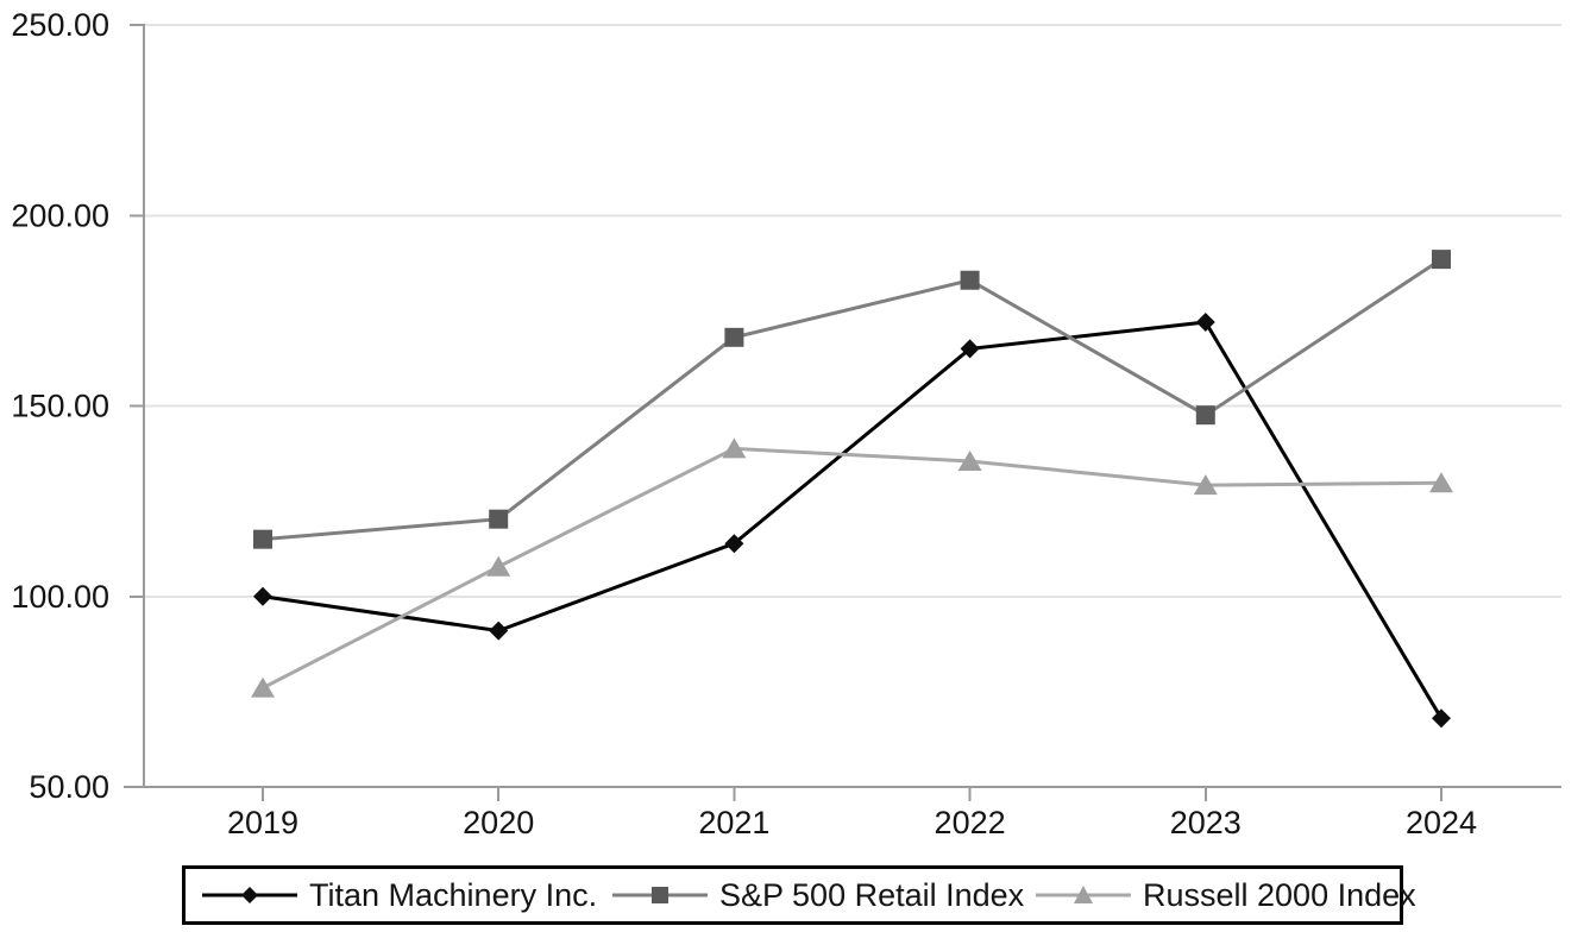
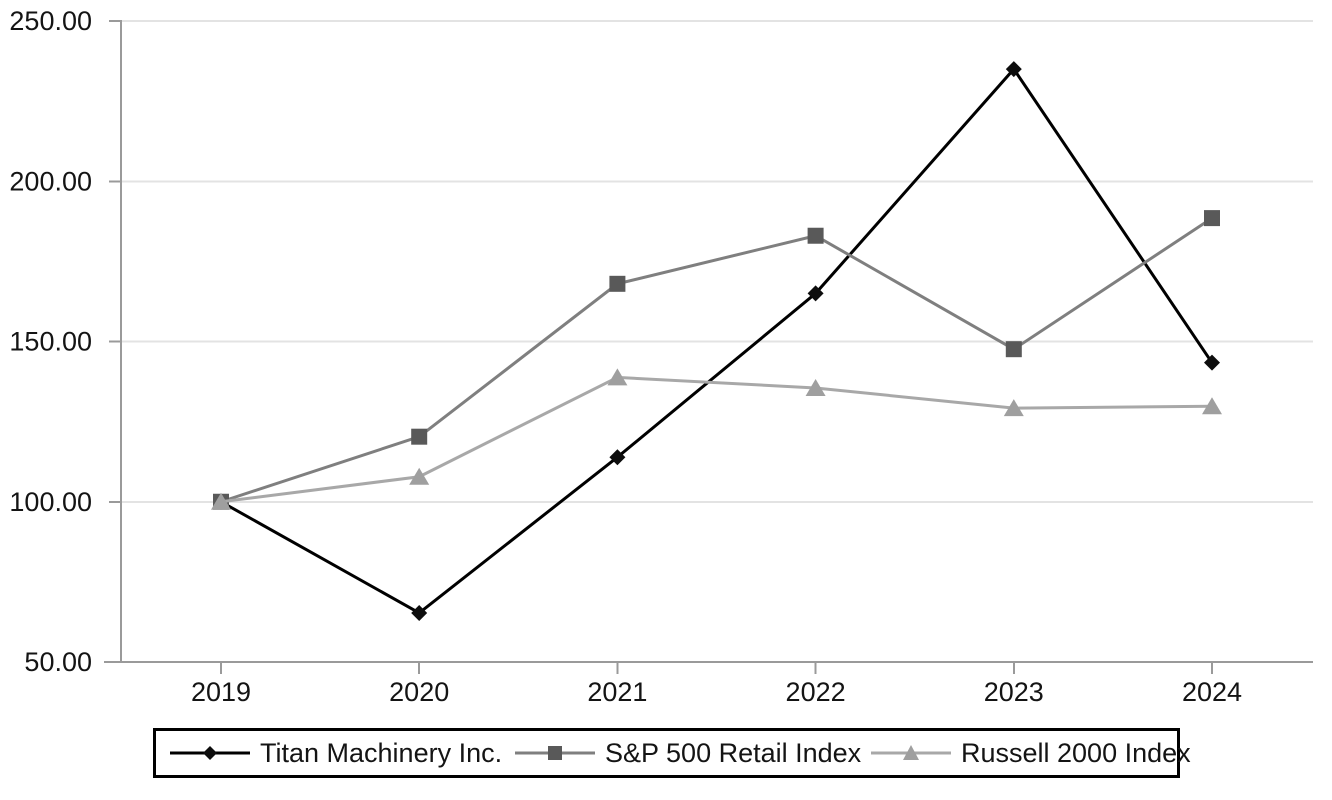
S&P 500 Retail Index/2019: 115 -> 100
Russell 2000 Index/2019: 76 -> 100
Titan Machinery Inc./2020: 91 -> 65
Titan Machinery Inc./2023: 172 -> 235
Titan Machinery Inc./2024: 68 -> 143
